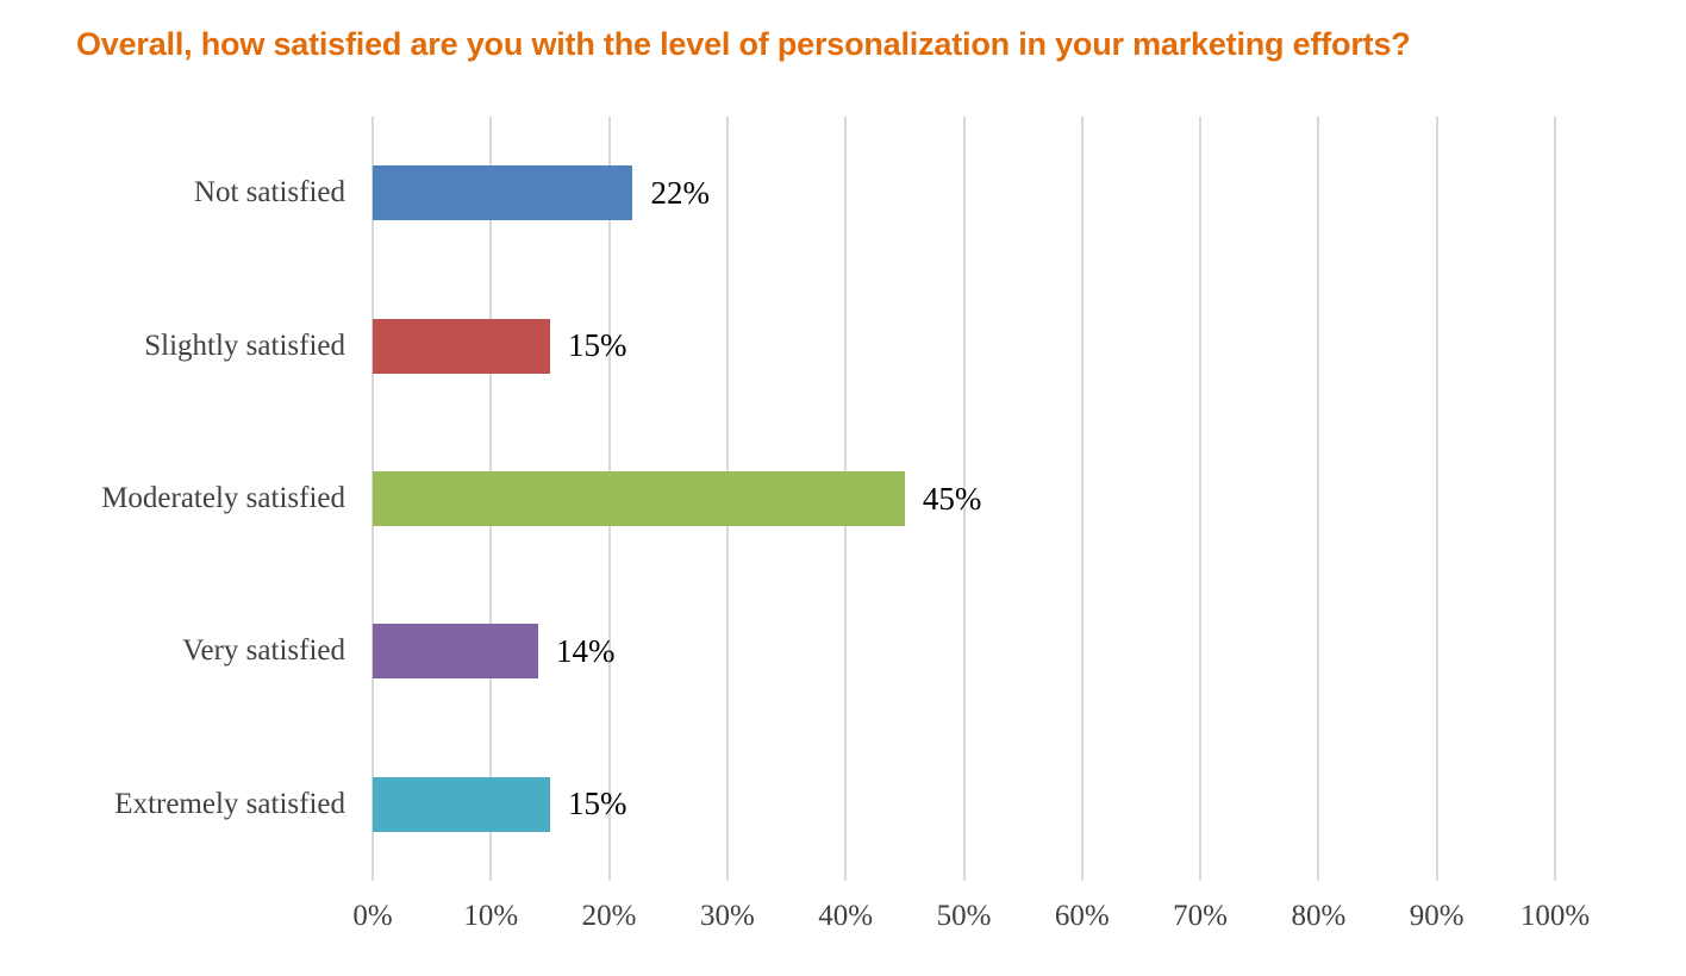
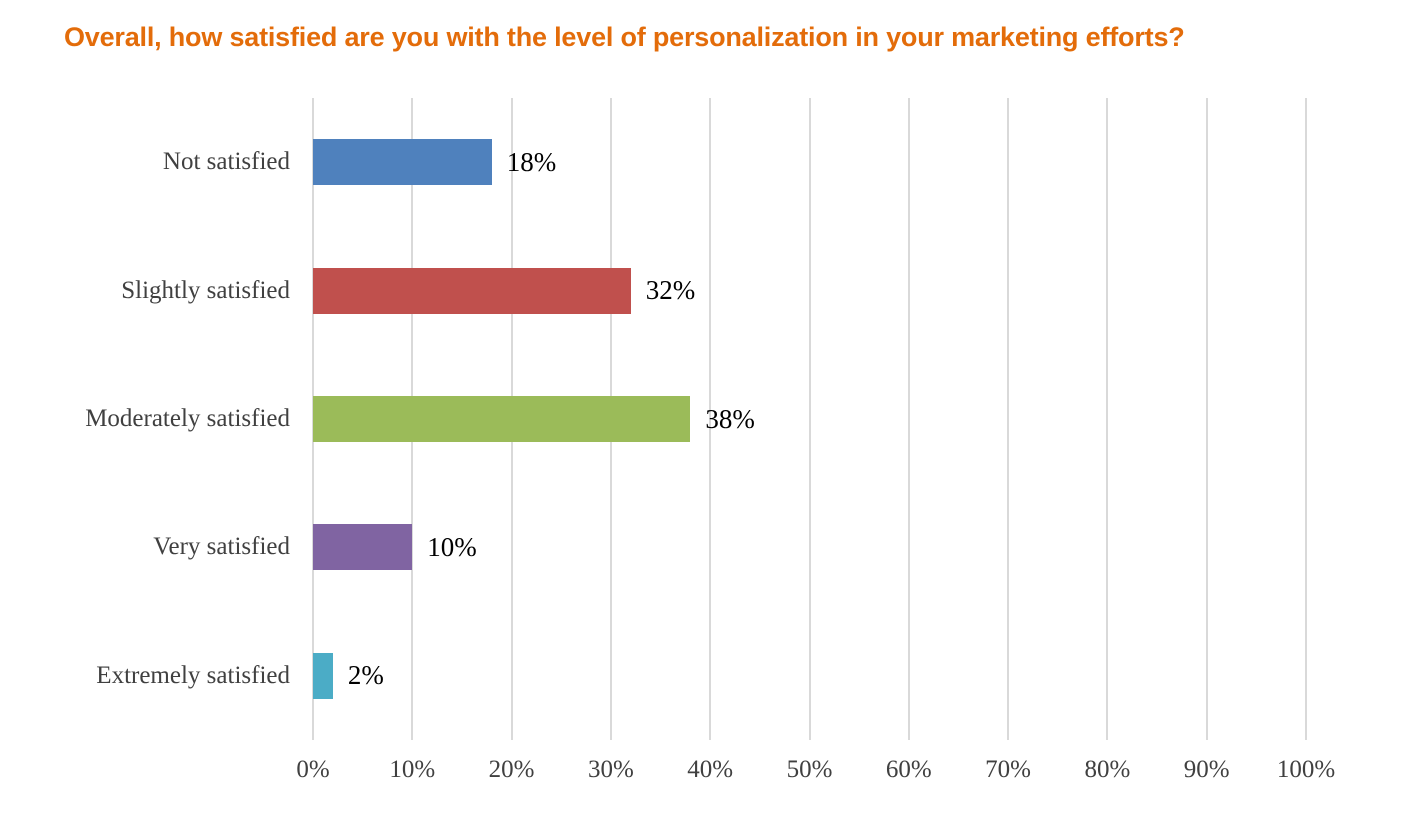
Not satisfied: 22% -> 18%
Slightly satisfied: 15% -> 32%
Moderately satisfied: 45% -> 38%
Very satisfied: 14% -> 10%
Extremely satisfied: 15% -> 2%
